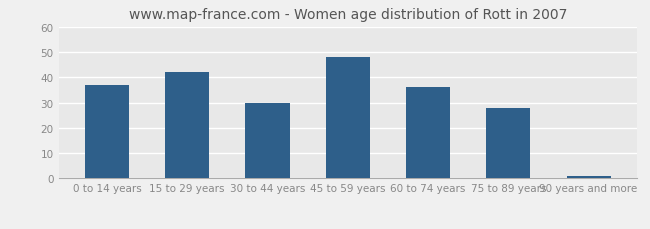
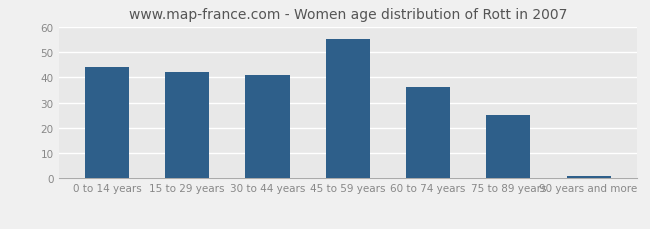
0 to 14 years: 37 -> 44
30 to 44 years: 30 -> 41
45 to 59 years: 48 -> 55
75 to 89 years: 28 -> 25
